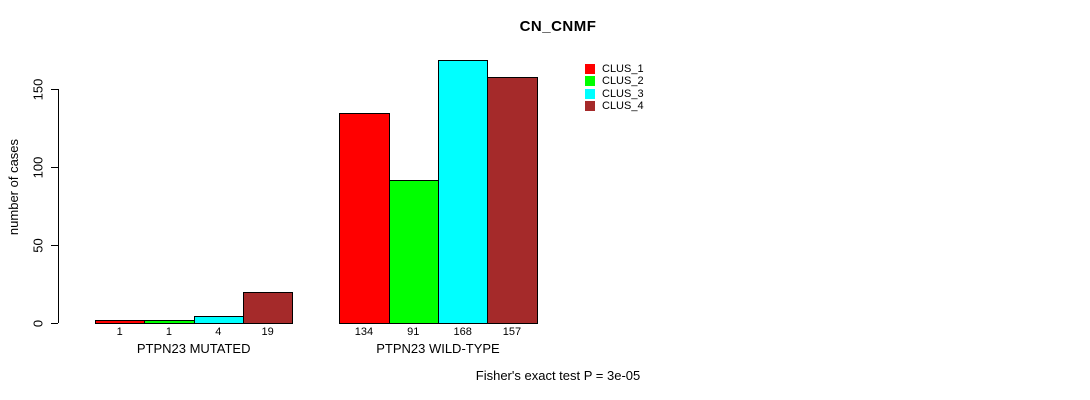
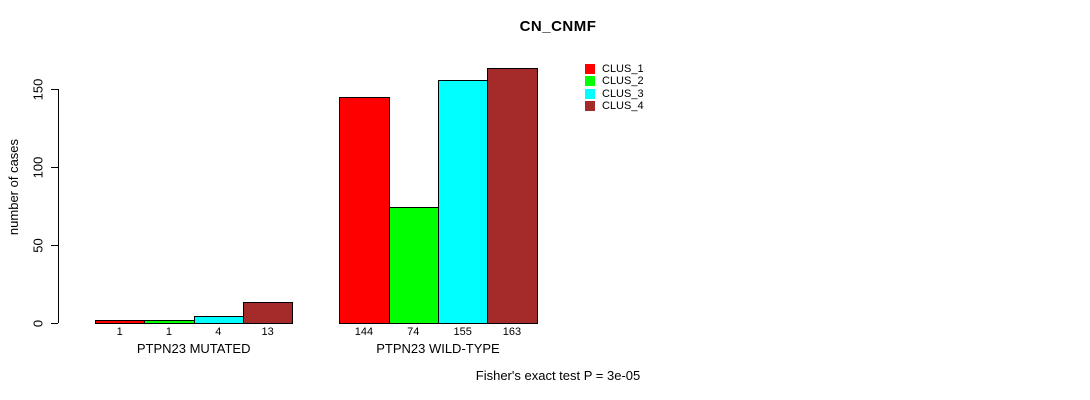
CLUS_4/PTPN23 MUTATED: 19 -> 13
CLUS_1/PTPN23 WILD-TYPE: 134 -> 144
CLUS_2/PTPN23 WILD-TYPE: 91 -> 74
CLUS_3/PTPN23 WILD-TYPE: 168 -> 155
CLUS_4/PTPN23 WILD-TYPE: 157 -> 163
